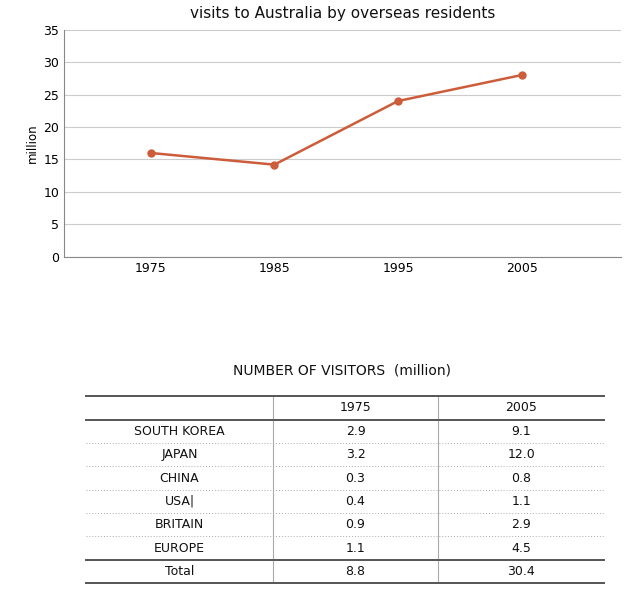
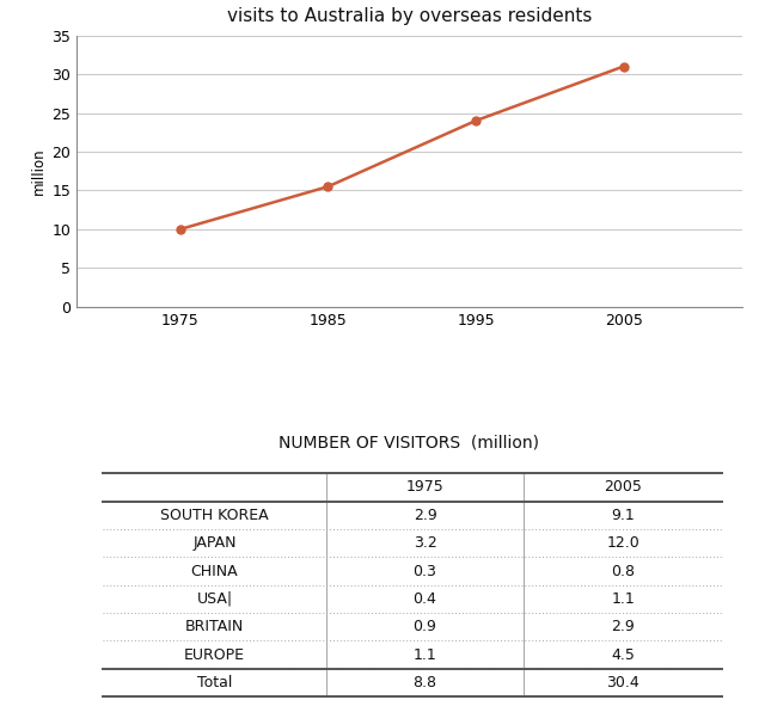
1975: 16.0 -> 10.0
1985: 14.2 -> 15.5
2005: 28.0 -> 31.0
